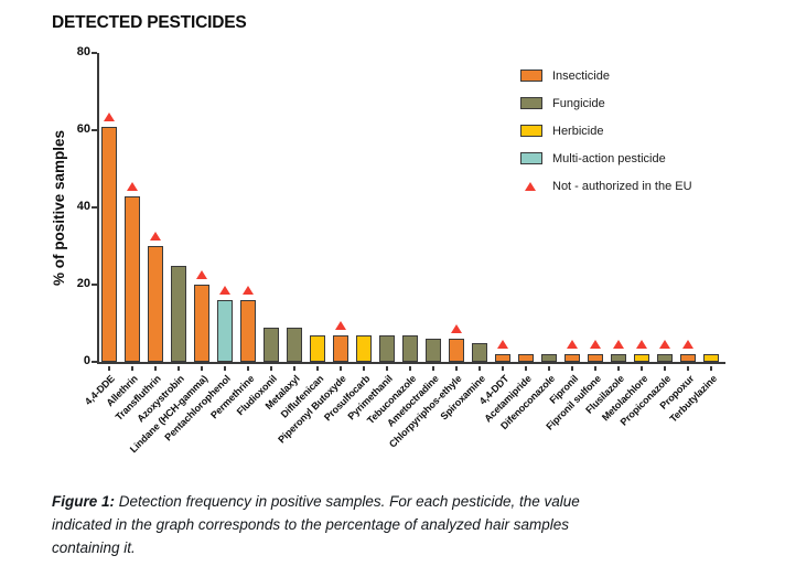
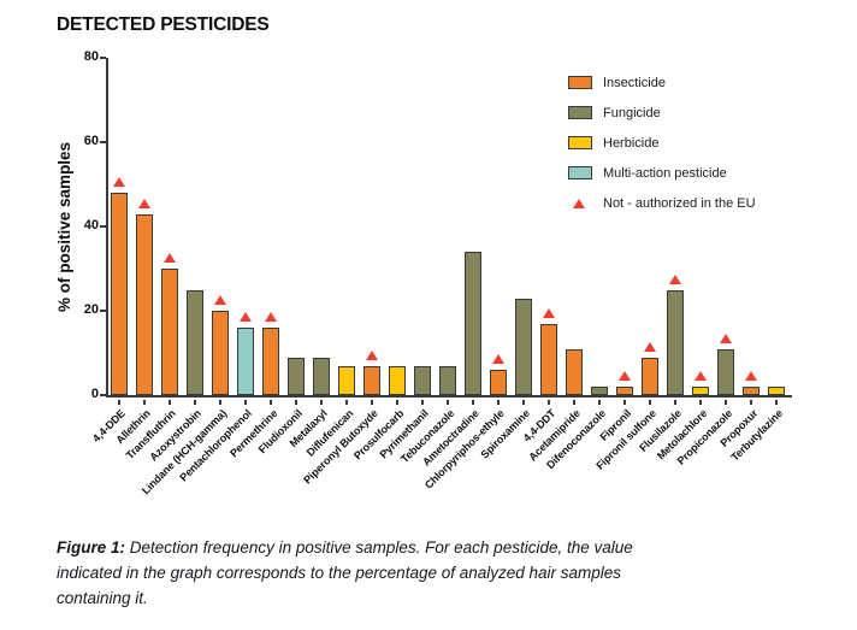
4,4-DDE: 61 -> 48
Ametoctradine: 6 -> 34
Spiroxamine: 5 -> 23
4,4-DDT: 2 -> 17
Acetamipride: 2 -> 11
Fipronil sulfone: 2 -> 9
Flusilazole: 2 -> 25
Propiconazole: 2 -> 11
